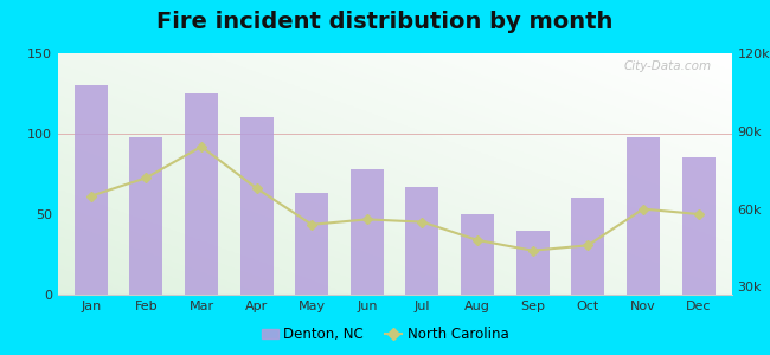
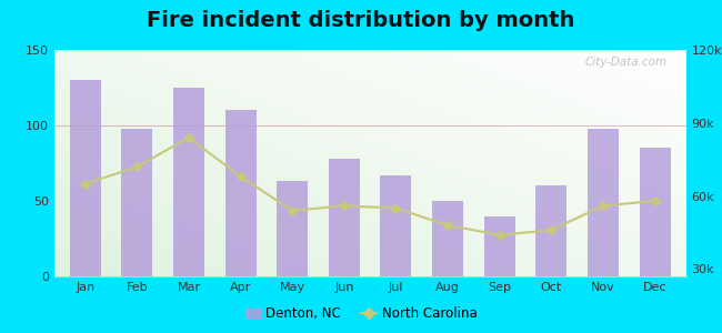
North Carolina/Nov: 60k -> 56k
